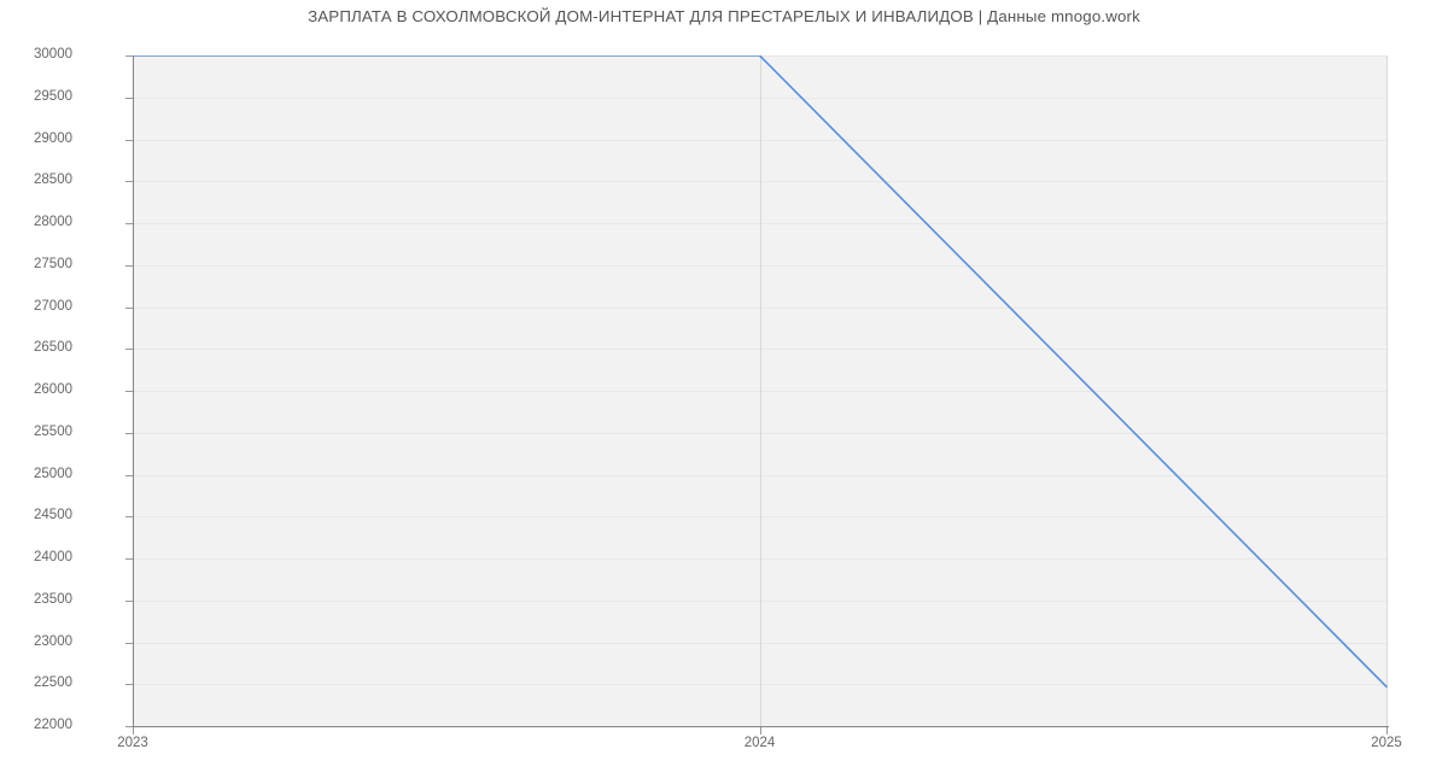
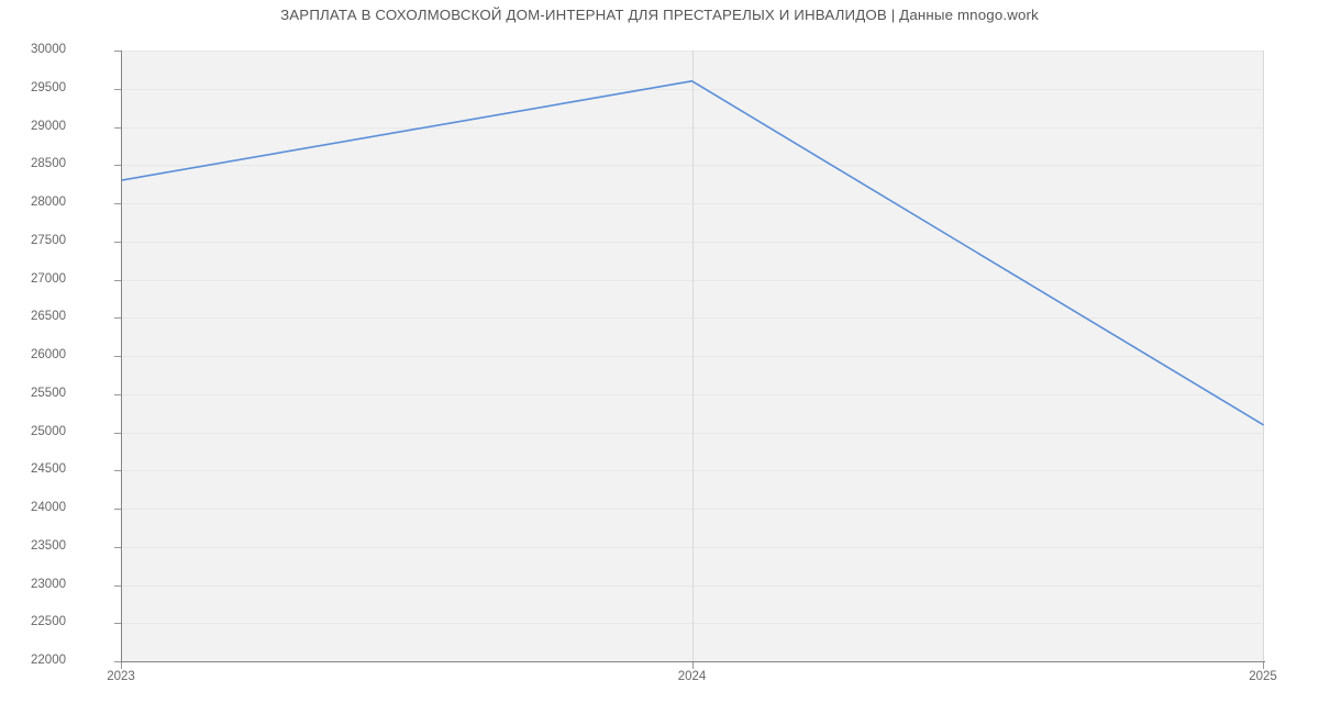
2023: 30000 -> 28300
2024: 30000 -> 29600
2025: 22500 -> 25100
